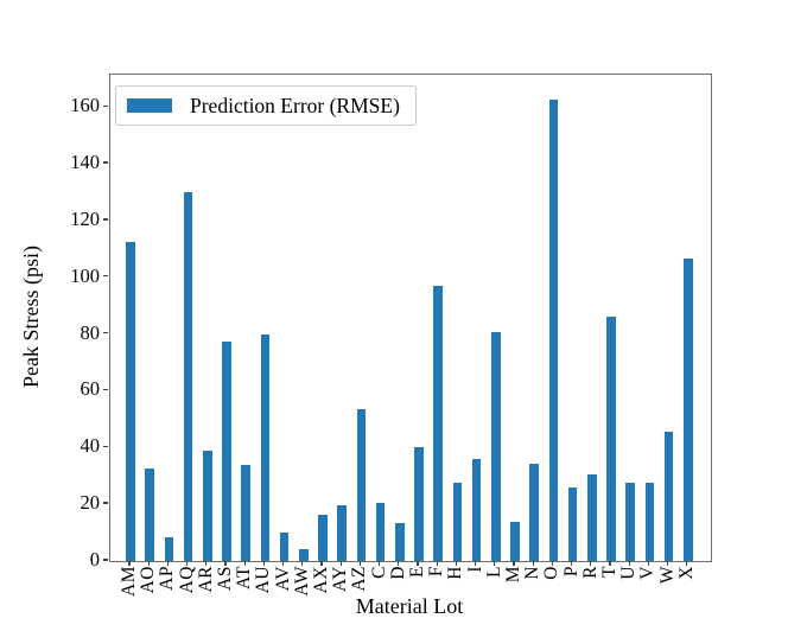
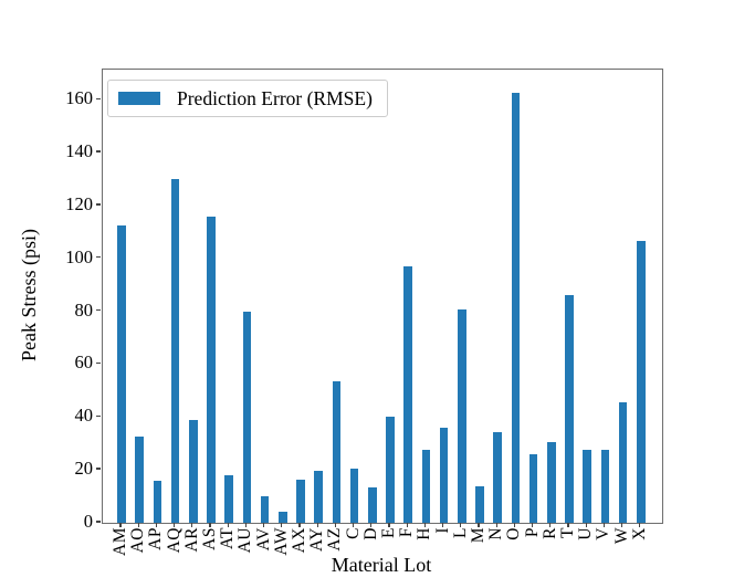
AP: 8 -> 16
AS: 78 -> 116
AT: 34 -> 18
